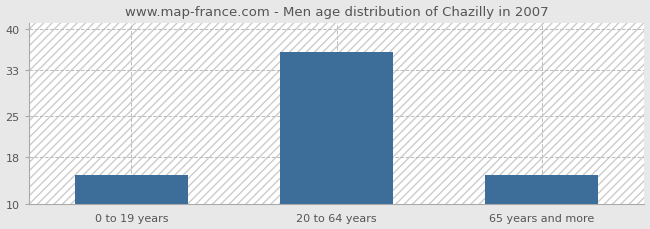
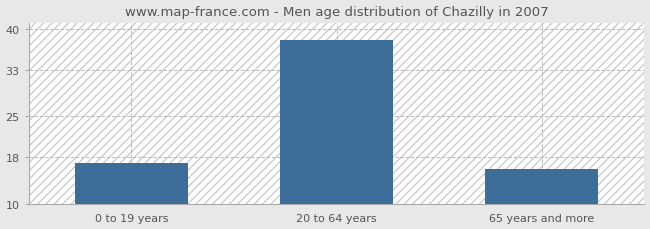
0 to 19 years: 15 -> 17
20 to 64 years: 36 -> 38
65 years and more: 15 -> 16
